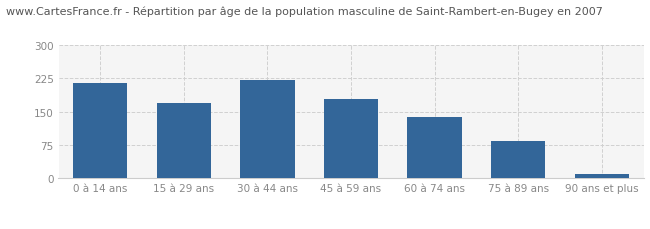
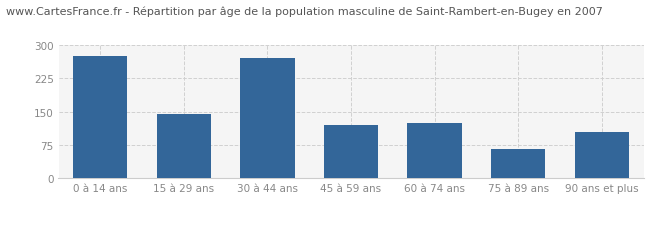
0 à 14 ans: 215 -> 275
15 à 29 ans: 170 -> 145
30 à 44 ans: 222 -> 270
45 à 59 ans: 178 -> 120
60 à 74 ans: 137 -> 125
75 à 89 ans: 84 -> 65
90 ans et plus: 10 -> 105
